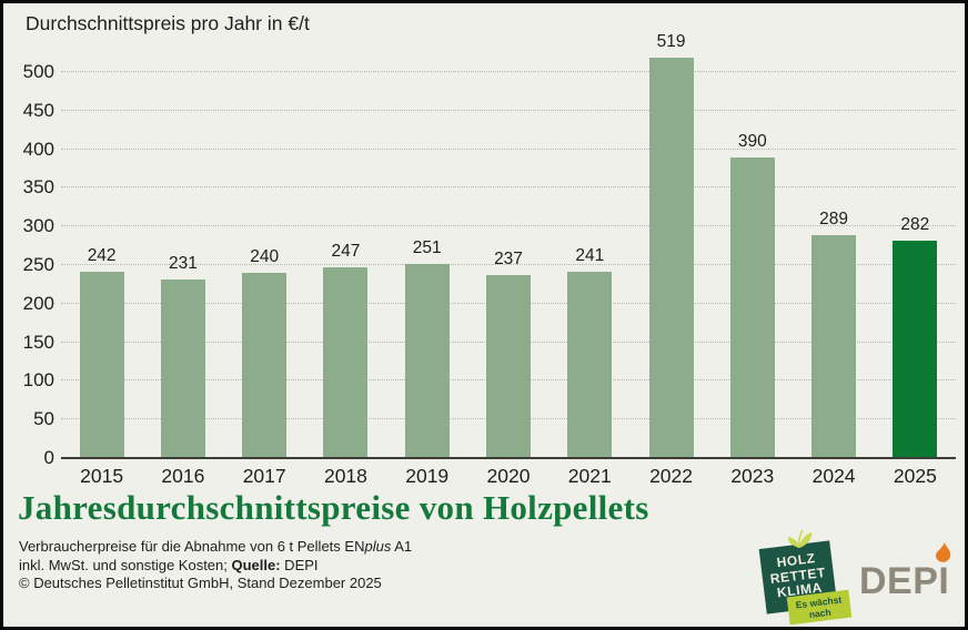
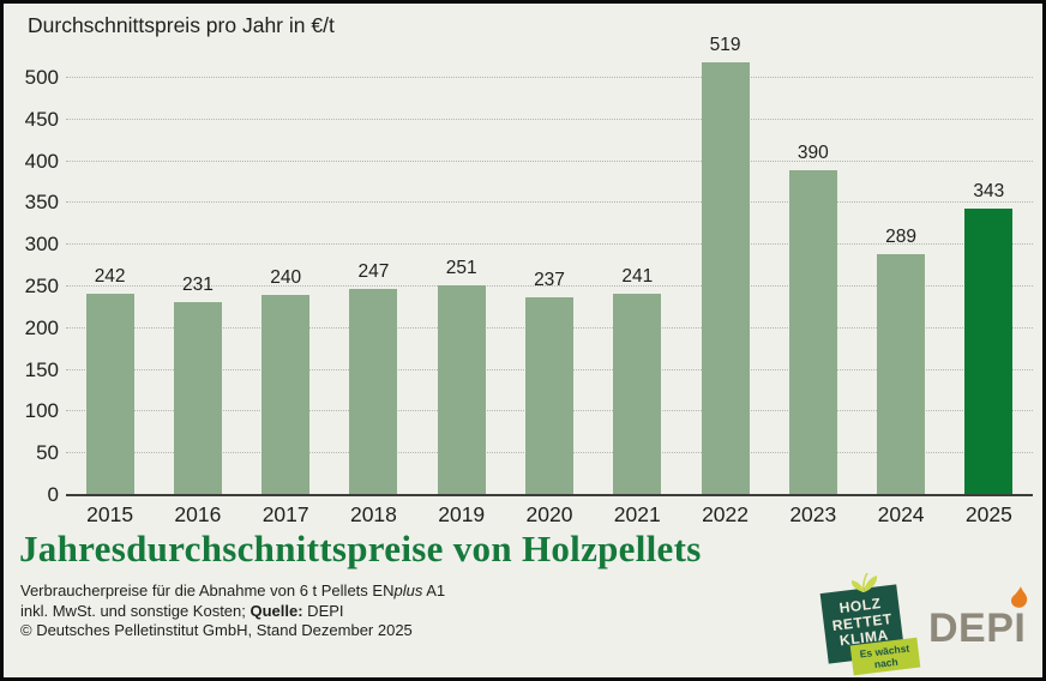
2025: 282 -> 343
